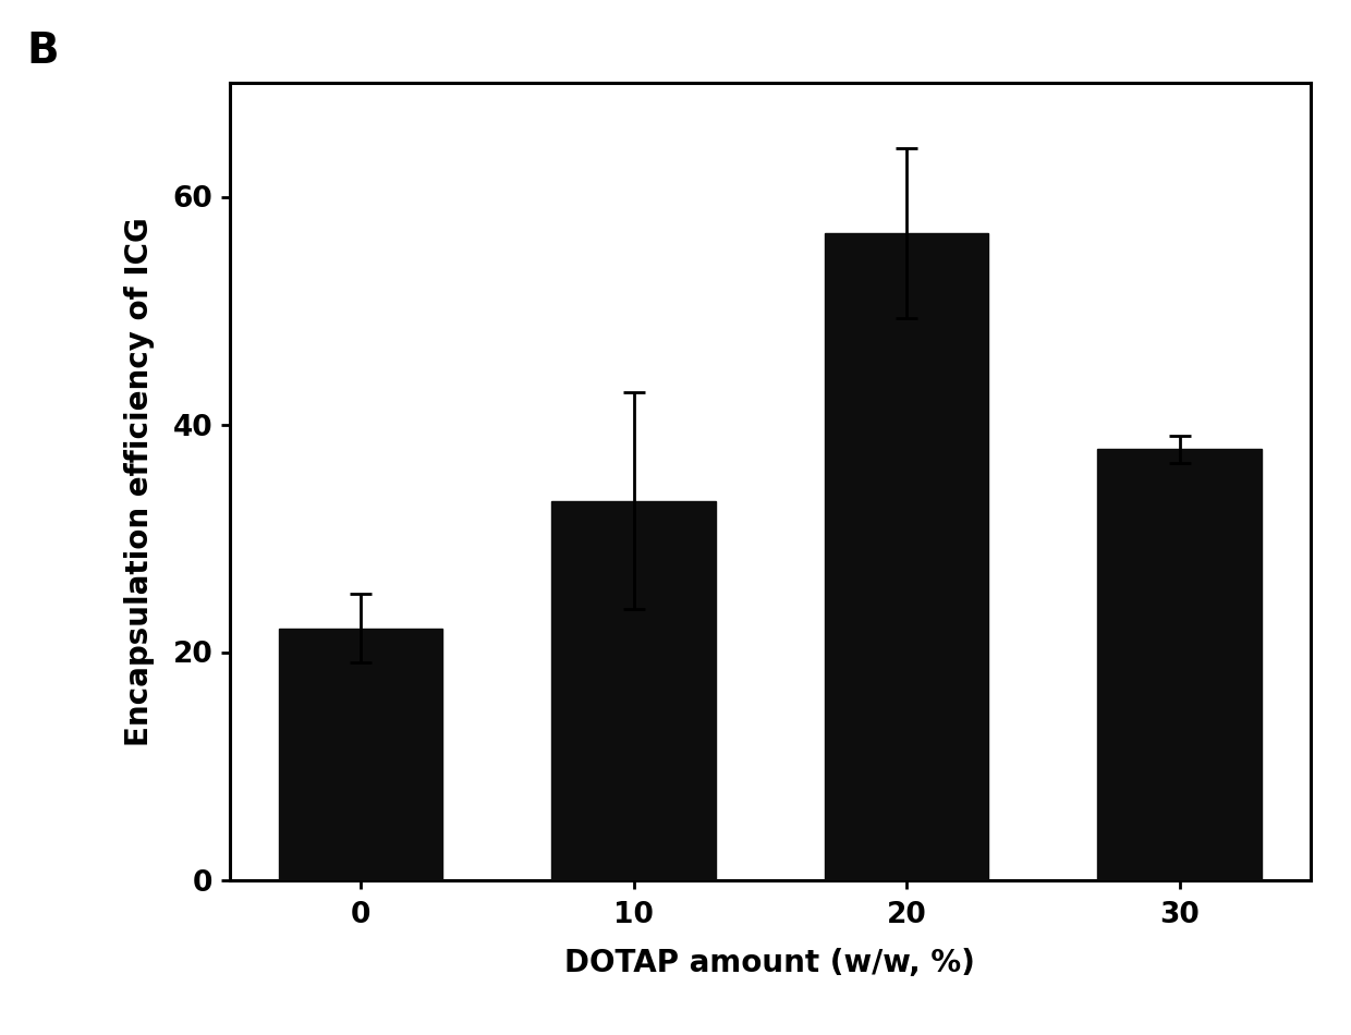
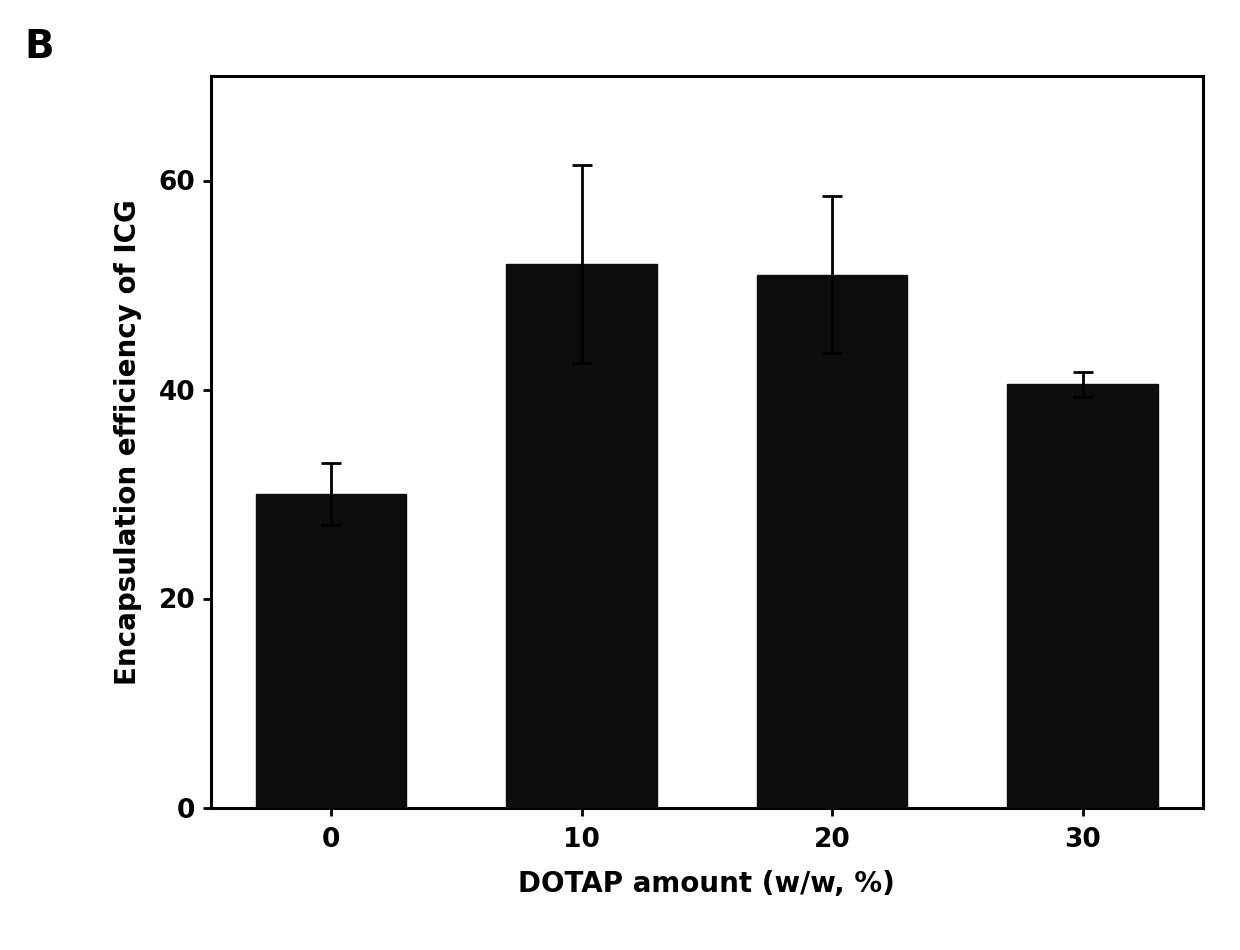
0: 22.1 -> 30.0
10: 33.3 -> 52.0
20: 56.8 -> 51.0
30: 37.8 -> 40.5
